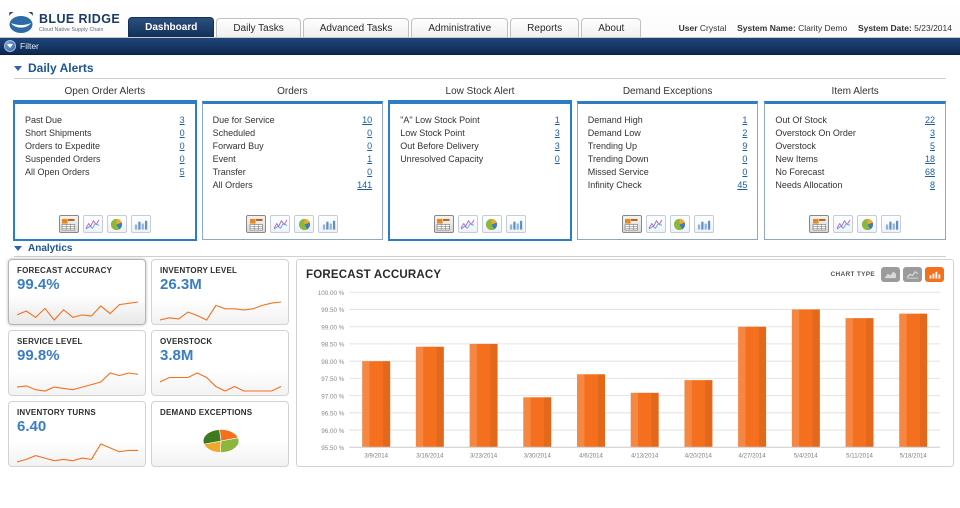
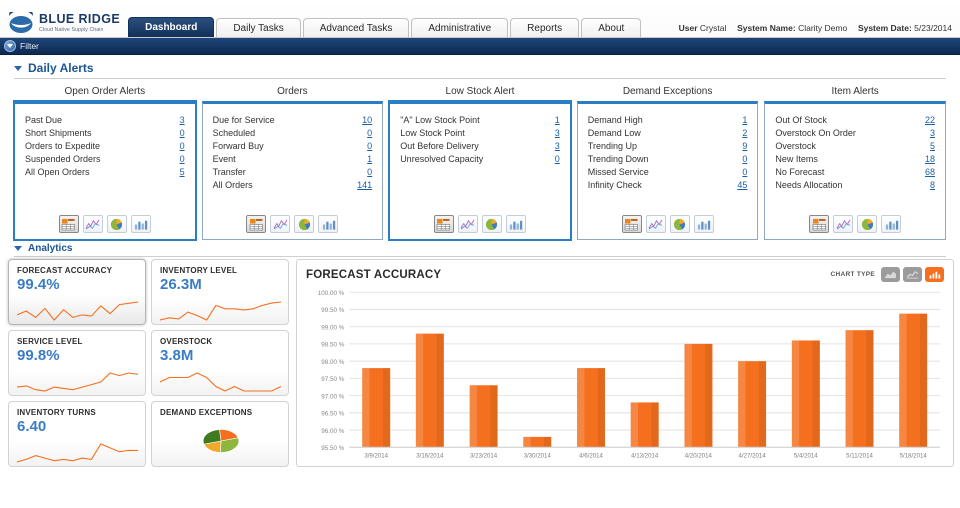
3/9/2014: 98.0% -> 97.8%
3/16/2014: 98.4% -> 98.8%
3/23/2014: 98.5% -> 97.3%
3/30/2014: 97.0% -> 95.8%
4/6/2014: 97.6% -> 97.8%
4/13/2014: 97.1% -> 96.8%
4/20/2014: 97.5% -> 98.5%
4/27/2014: 99.0% -> 98.0%
5/4/2014: 99.5% -> 98.6%
5/11/2014: 99.2% -> 98.9%
